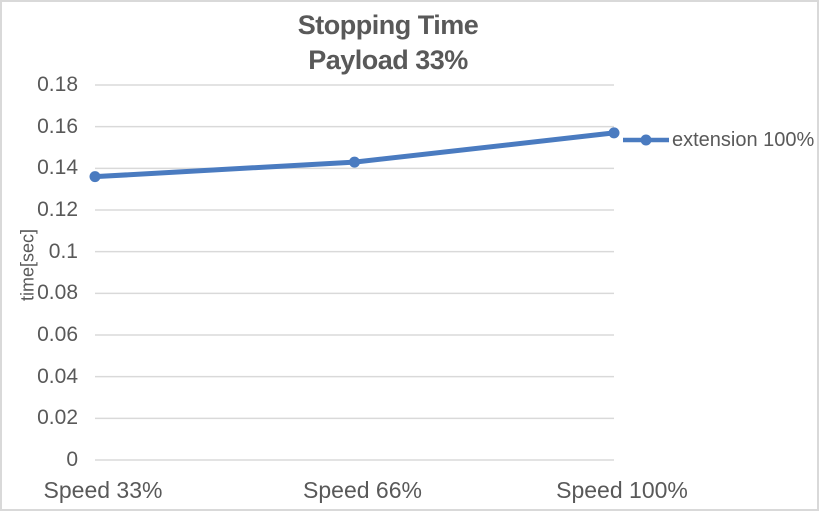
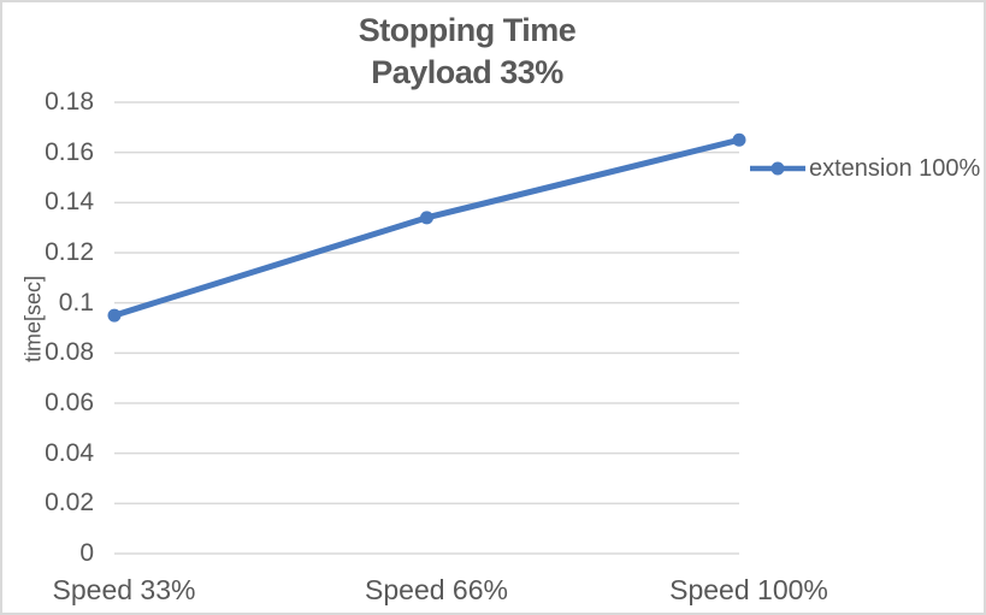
Speed 33%: 0.136 -> 0.095
Speed 66%: 0.143 -> 0.134
Speed 100%: 0.157 -> 0.165
